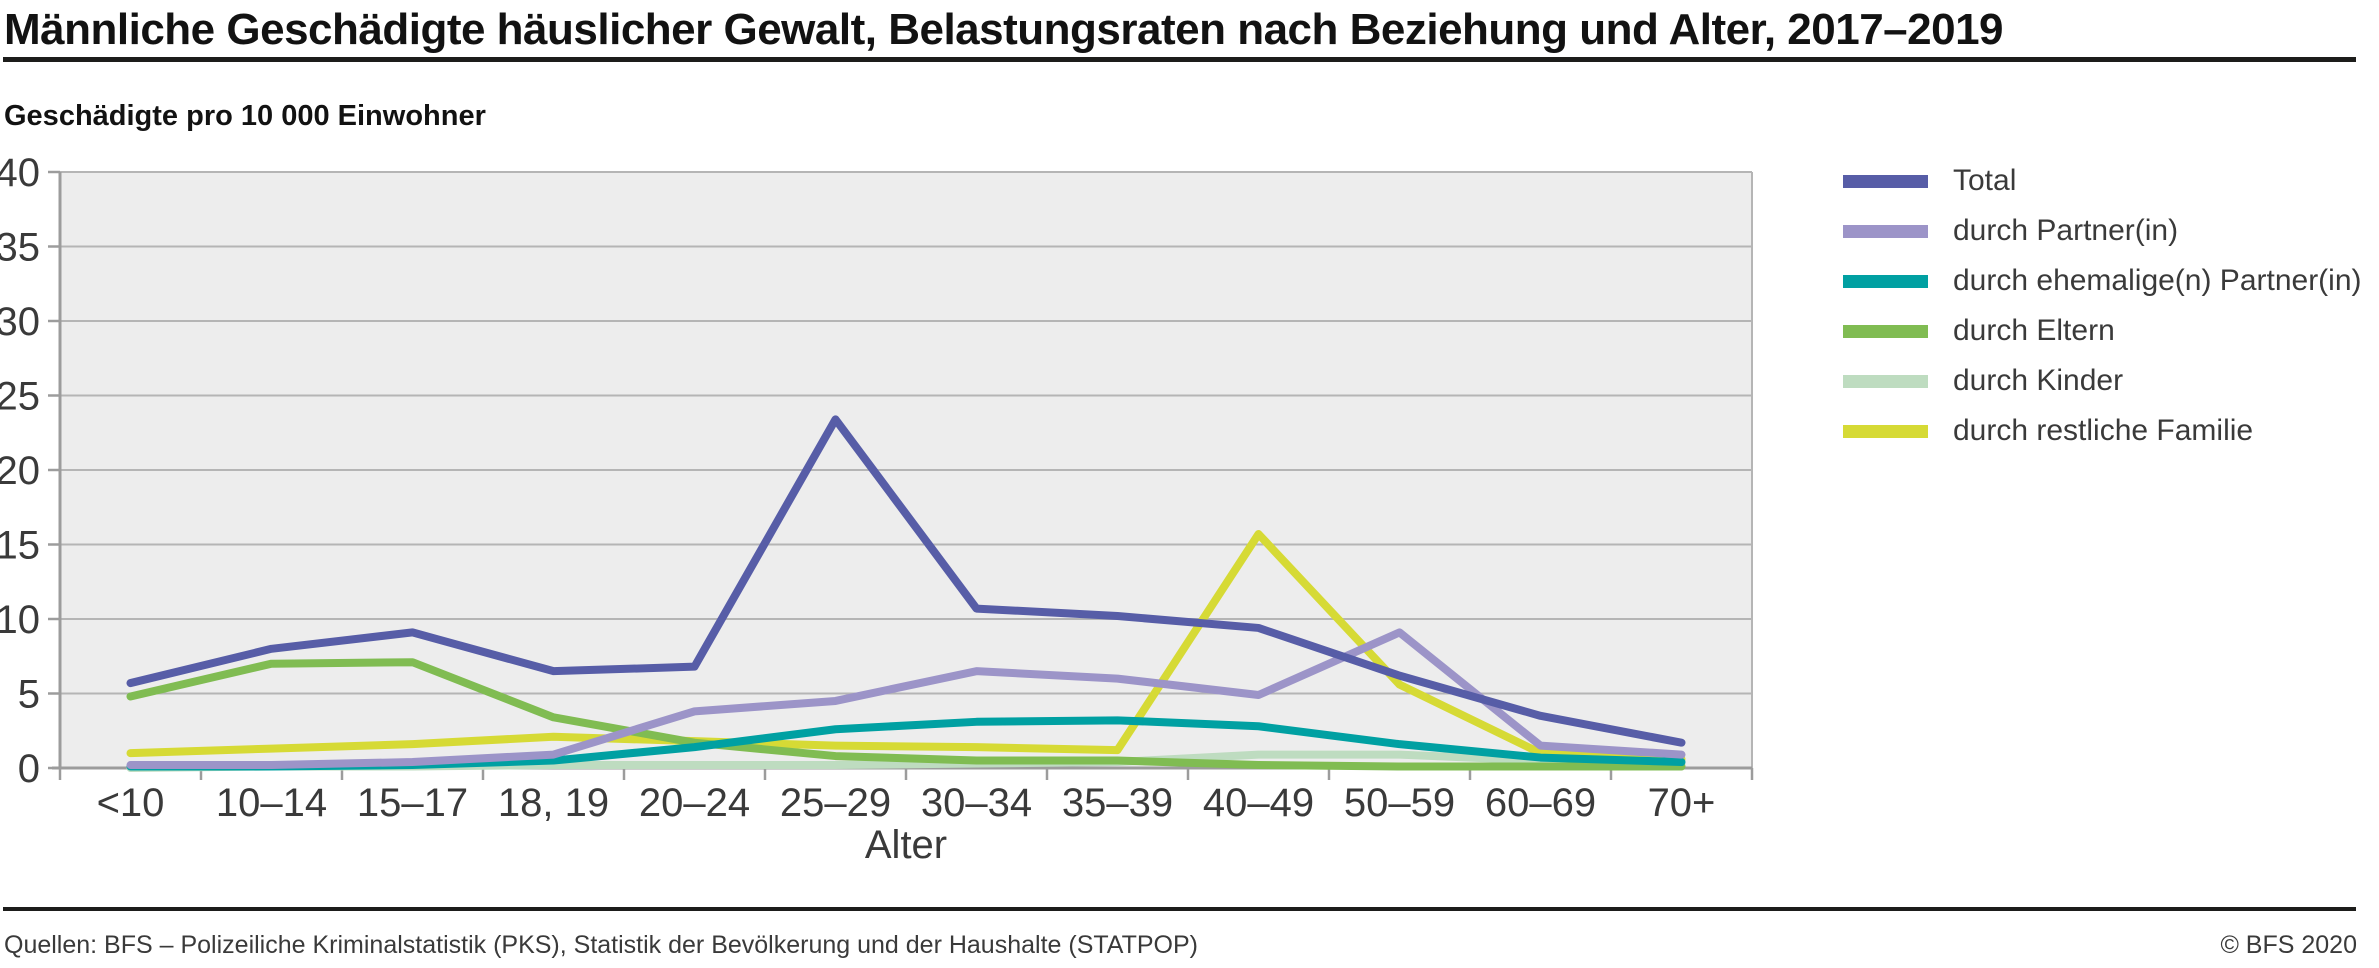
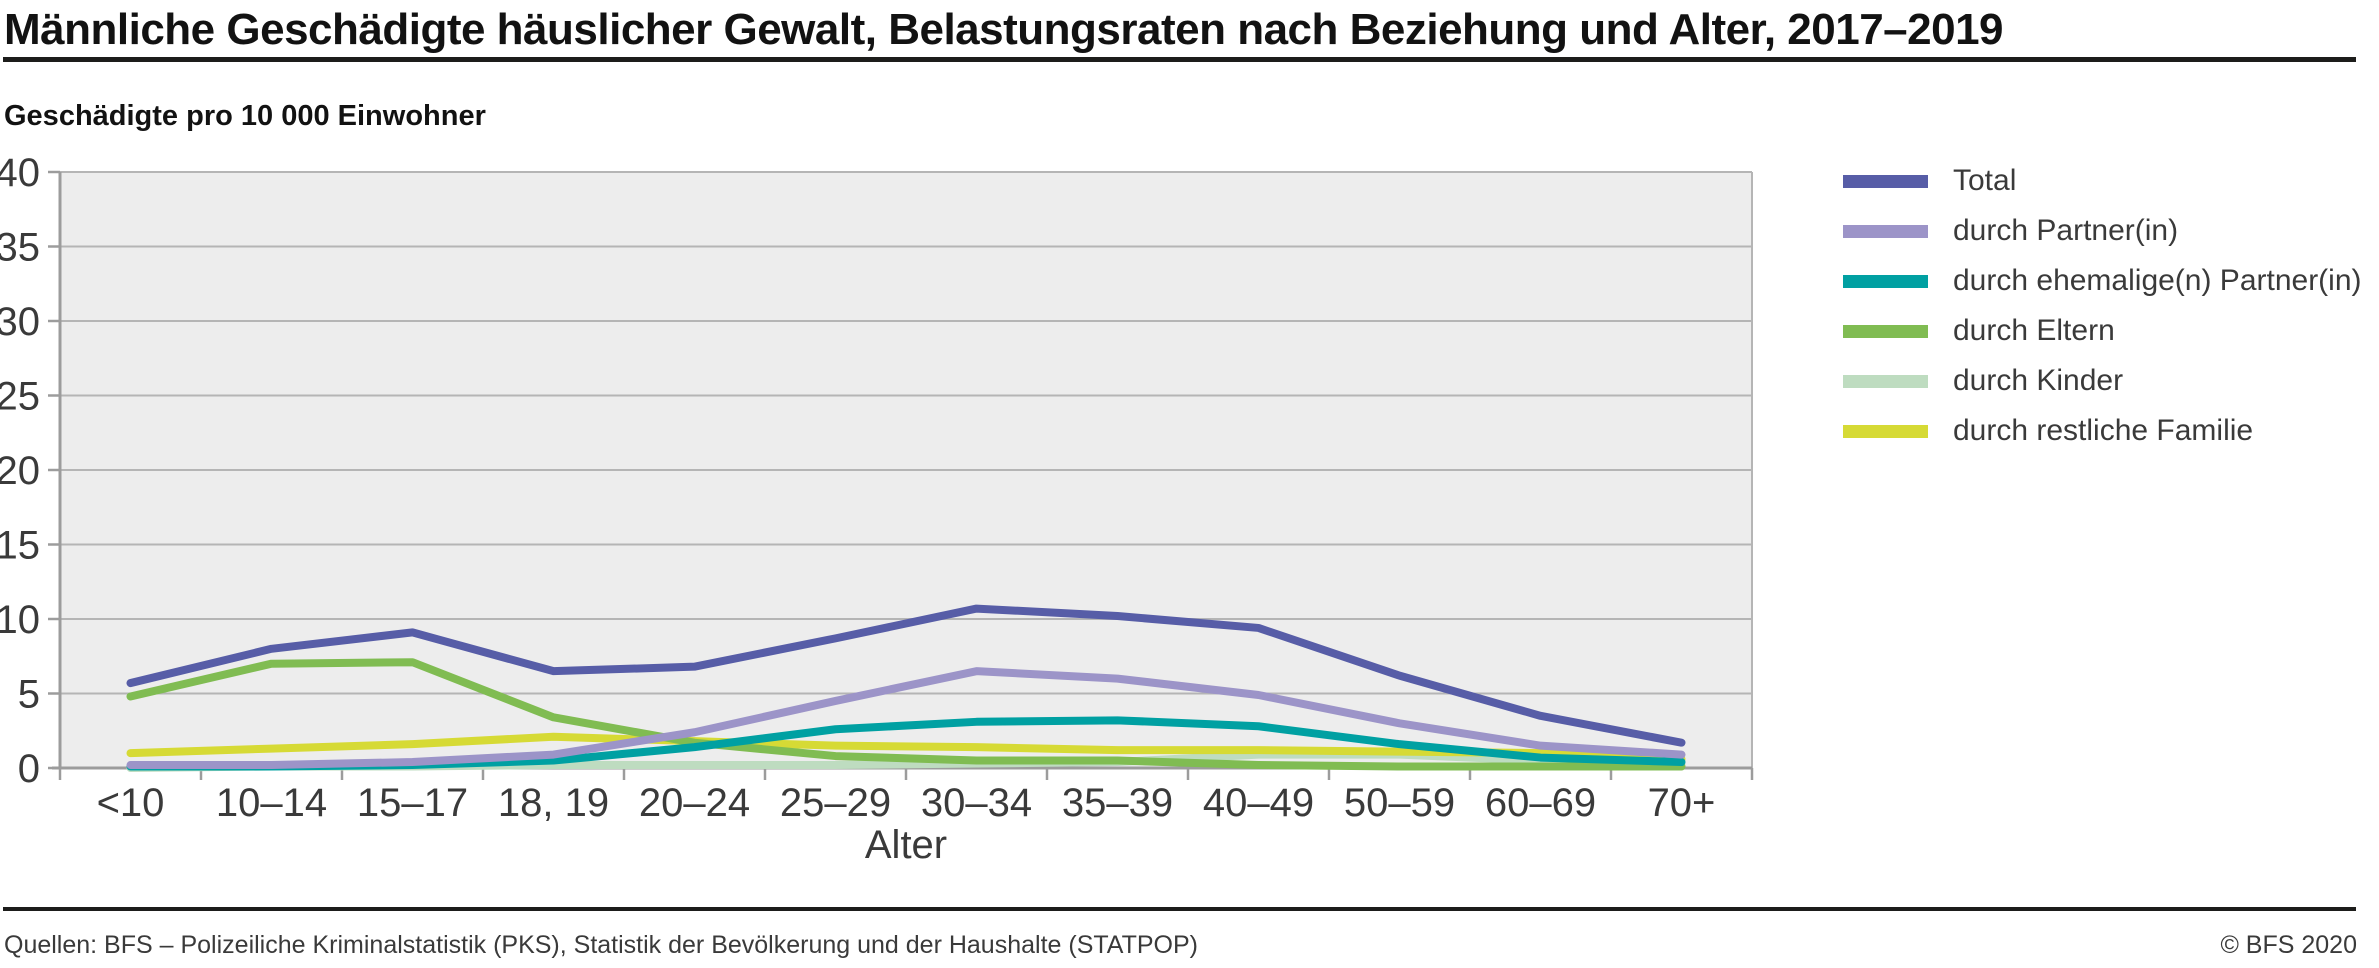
durch Partner(in)/20–24: 3.8 -> 2.4
Total/25–29: 23.4 -> 8.7
durch restliche Familie/40–49: 15.7 -> 1.2
durch Partner(in)/50–59: 9.1 -> 3.0
durch restliche Familie/50–59: 5.6 -> 1.1
